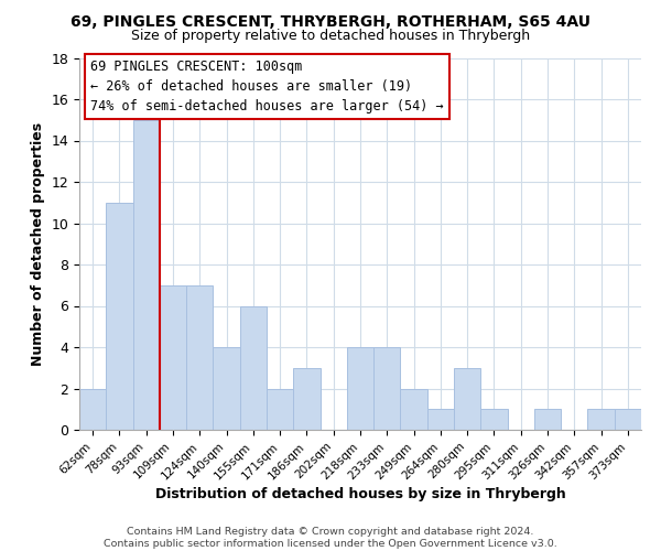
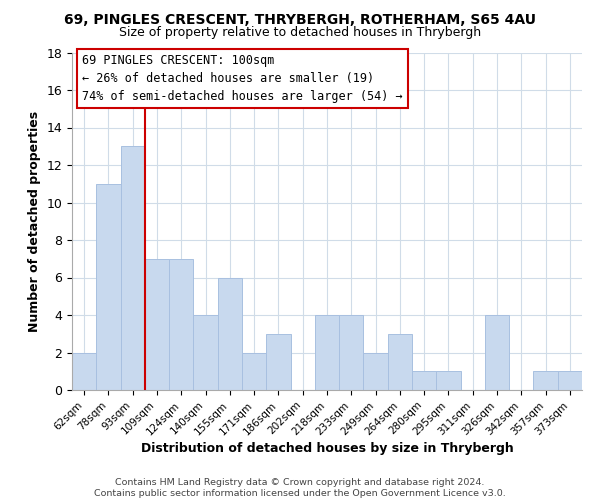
93sqm: 15 -> 13
264sqm: 1 -> 3
280sqm: 3 -> 1
326sqm: 1 -> 4
